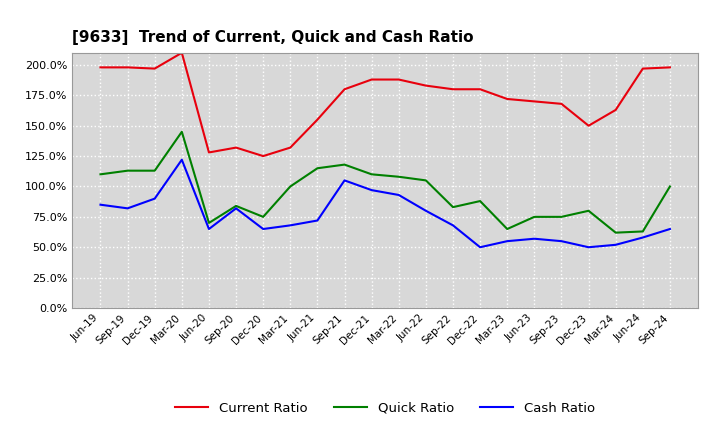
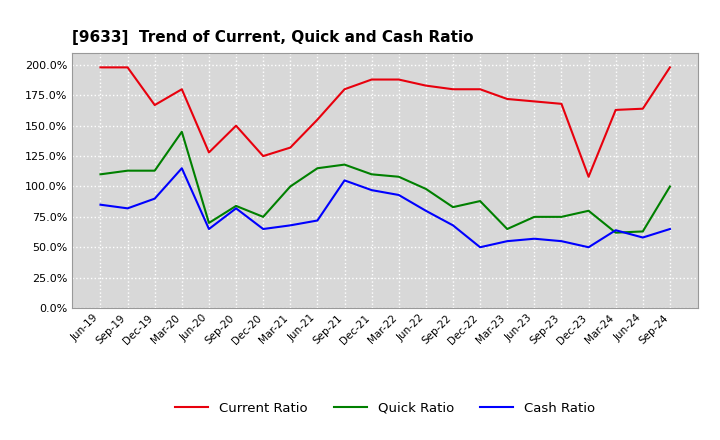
Current Ratio/Dec-19: 197% -> 167%
Current Ratio/Mar-20: 210% -> 180%
Cash Ratio/Mar-20: 122% -> 115%
Current Ratio/Sep-20: 132% -> 150%
Quick Ratio/Jun-22: 105% -> 98%
Current Ratio/Dec-23: 150% -> 108%
Cash Ratio/Mar-24: 52% -> 64%
Current Ratio/Jun-24: 197% -> 164%
